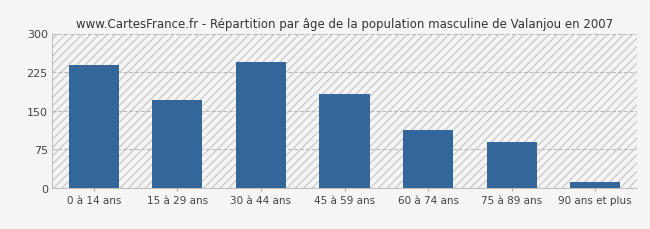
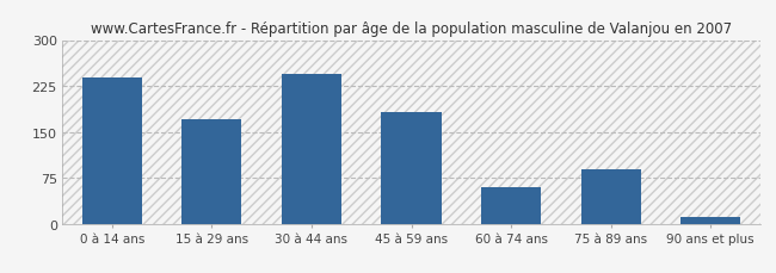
60 à 74 ans: 113 -> 60
